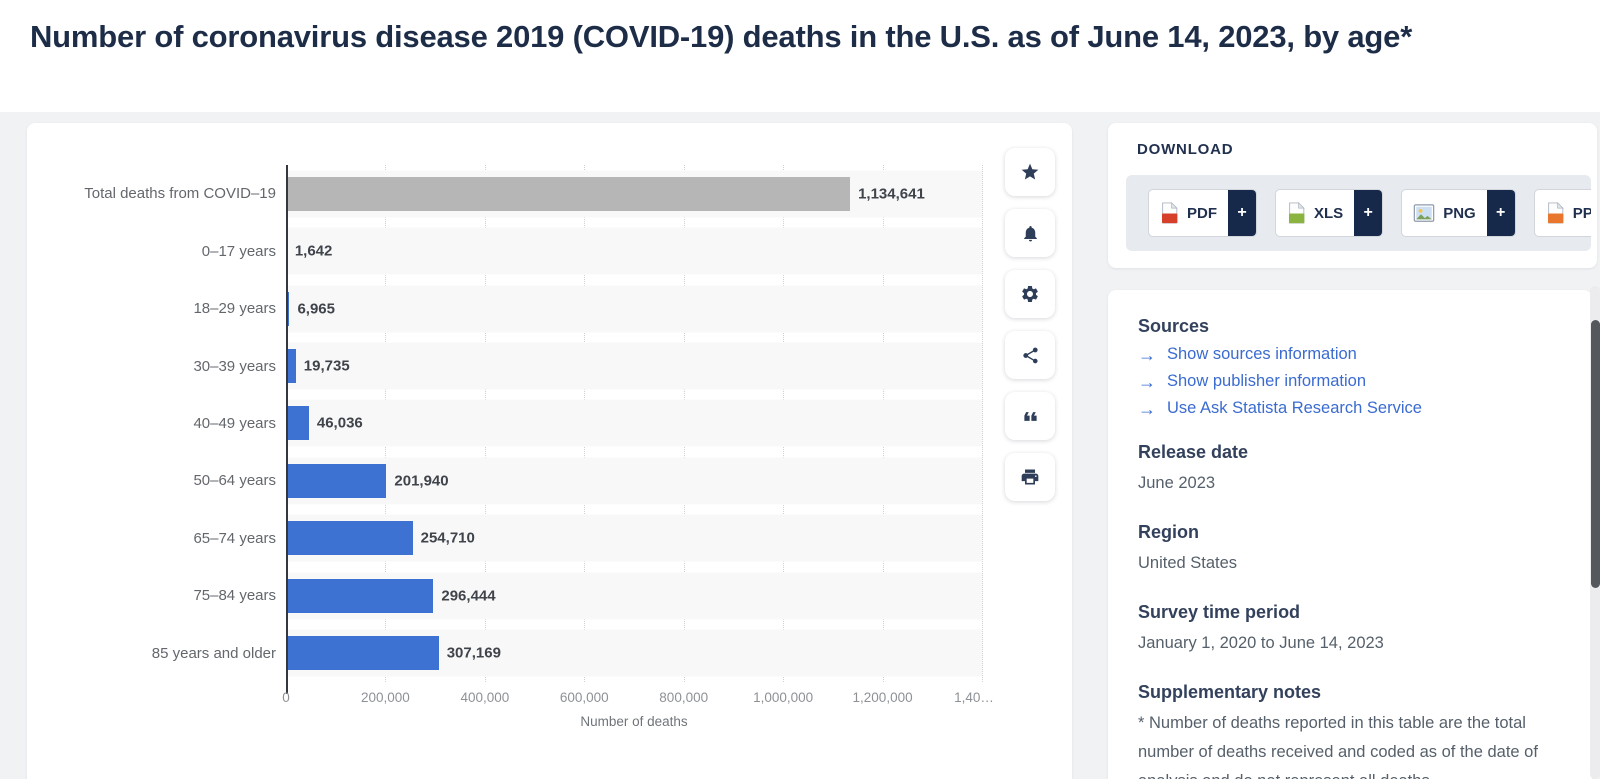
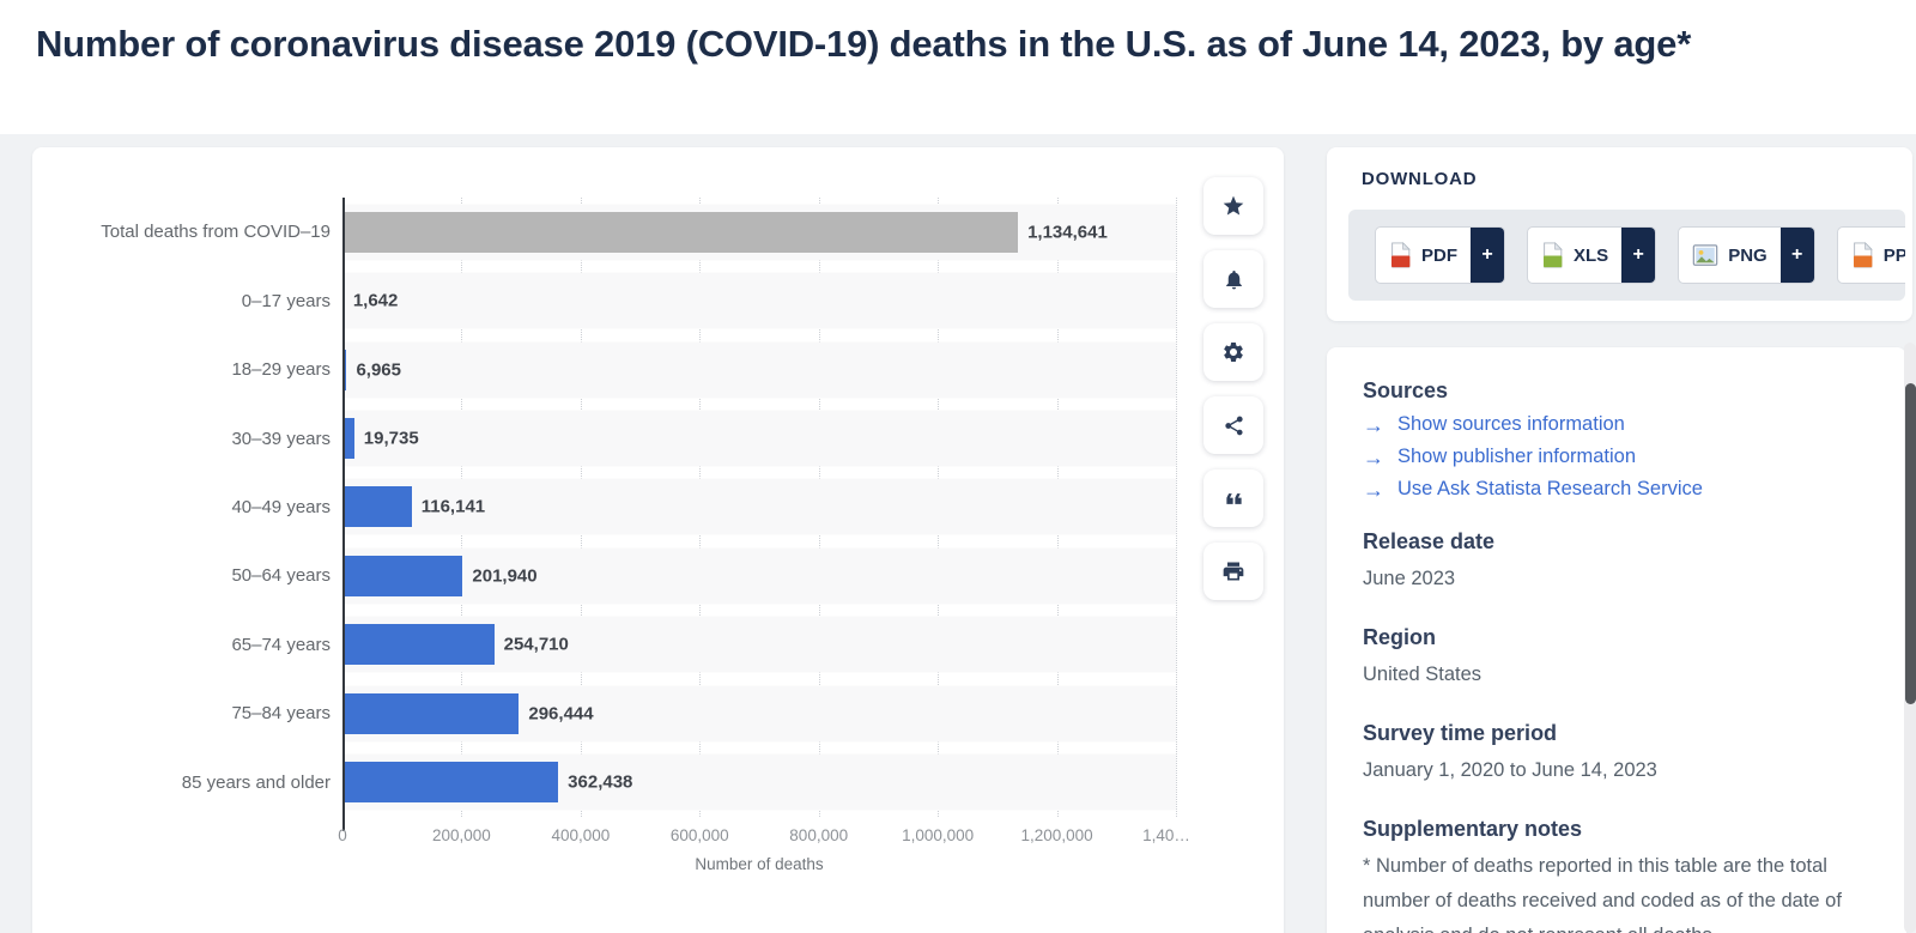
40–49 years: 46,036 -> 116,141
85 years and older: 307,169 -> 362,438
